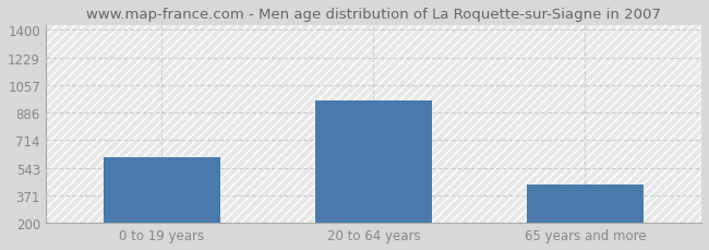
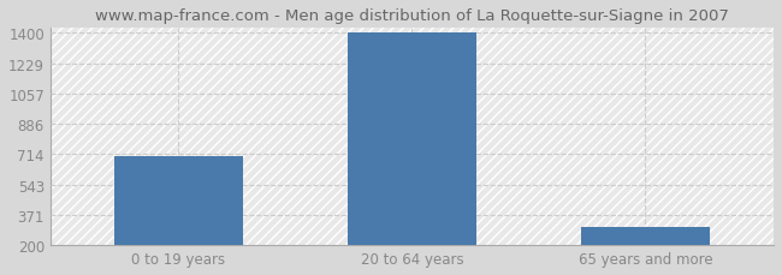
0 to 19 years: 610 -> 700
20 to 64 years: 960 -> 1400
65 years and more: 440 -> 300
